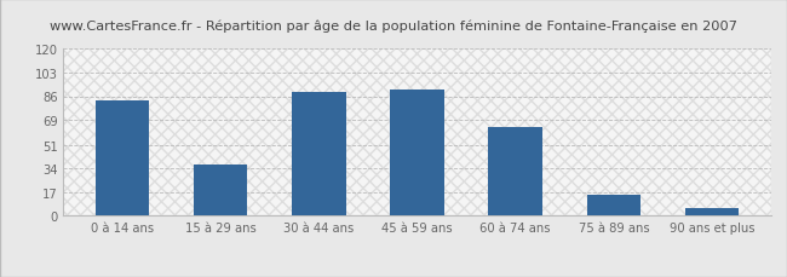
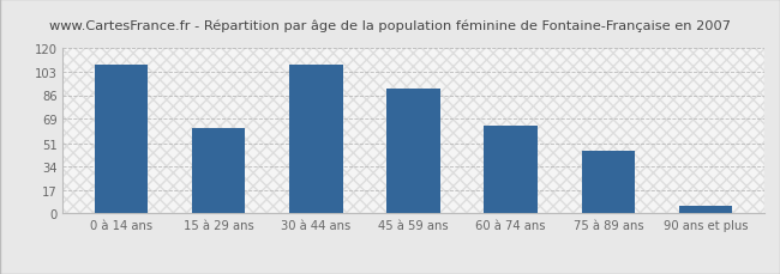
0 à 14 ans: 83 -> 108
15 à 29 ans: 37 -> 62
30 à 44 ans: 89 -> 108
75 à 89 ans: 15 -> 46
